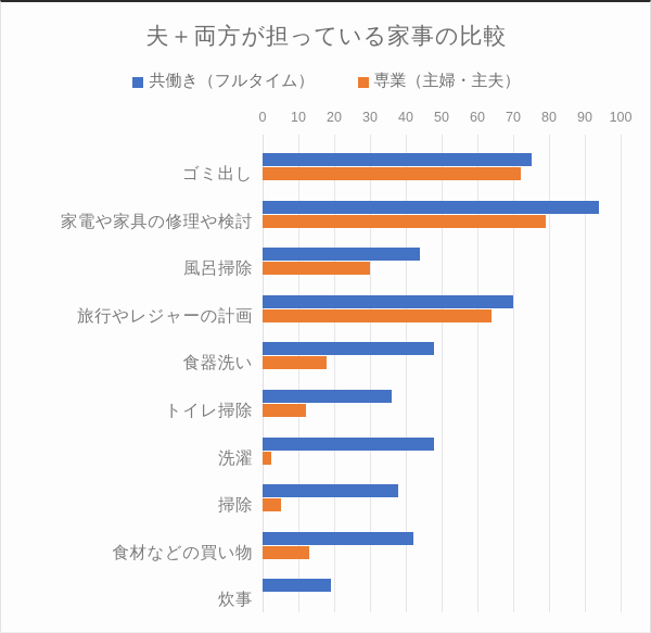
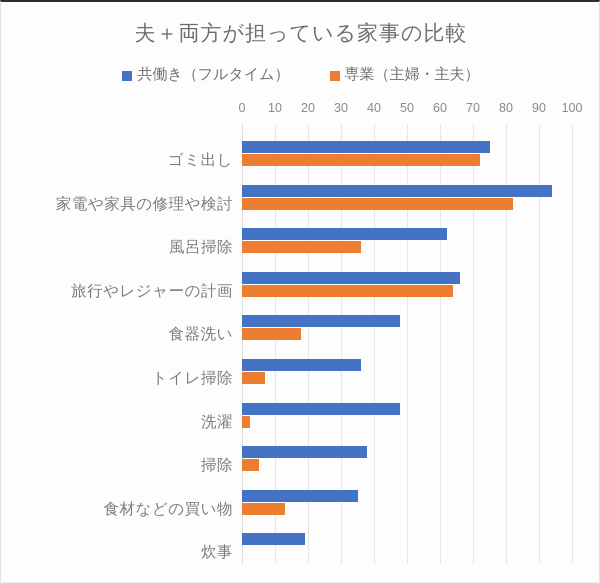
専業（主婦・主夫）/家電や家具の修理や検討: 79 -> 82
共働き（フルタイム）/風呂掃除: 44 -> 62
専業（主婦・主夫）/風呂掃除: 30 -> 36
共働き（フルタイム）/旅行やレジャーの計画: 70 -> 66
専業（主婦・主夫）/トイレ掃除: 12 -> 7
共働き（フルタイム）/食材などの買い物: 42 -> 35
